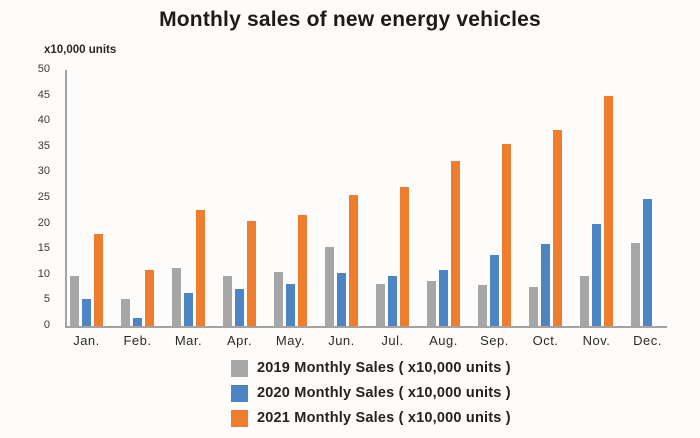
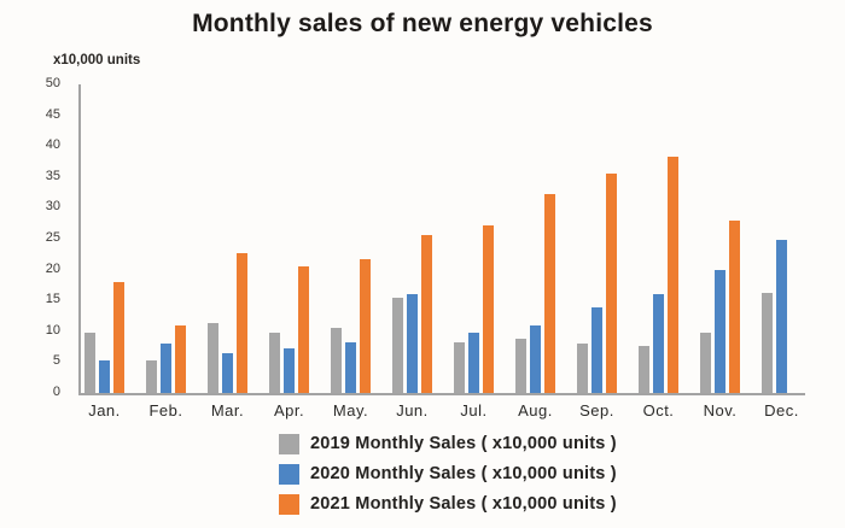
2020 Monthly Sales ( x10,000 units )/Feb.: 2 -> 8
2020 Monthly Sales ( x10,000 units )/Jun.: 10 -> 16
2021 Monthly Sales ( x10,000 units )/Nov.: 45 -> 28
